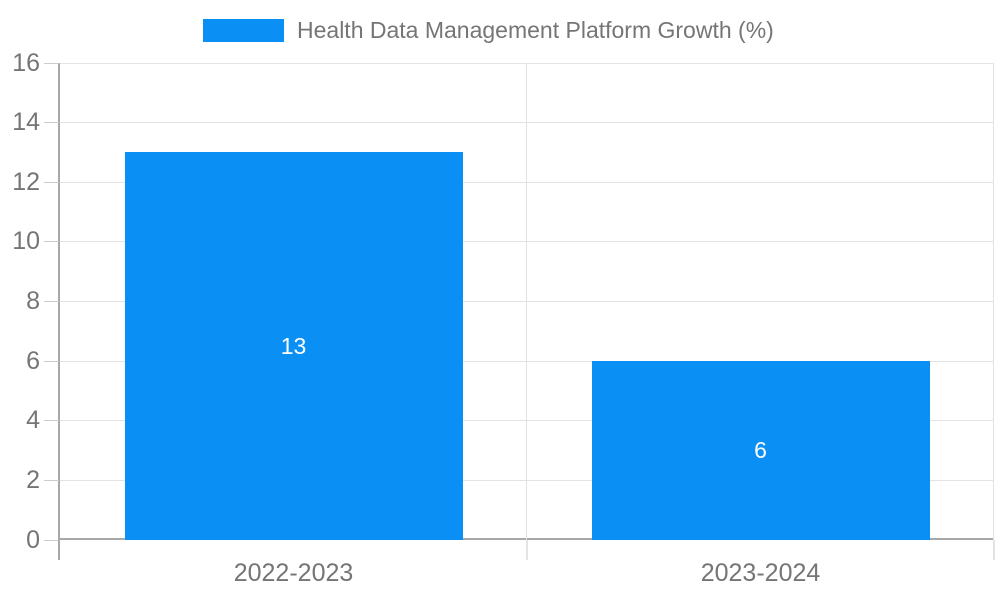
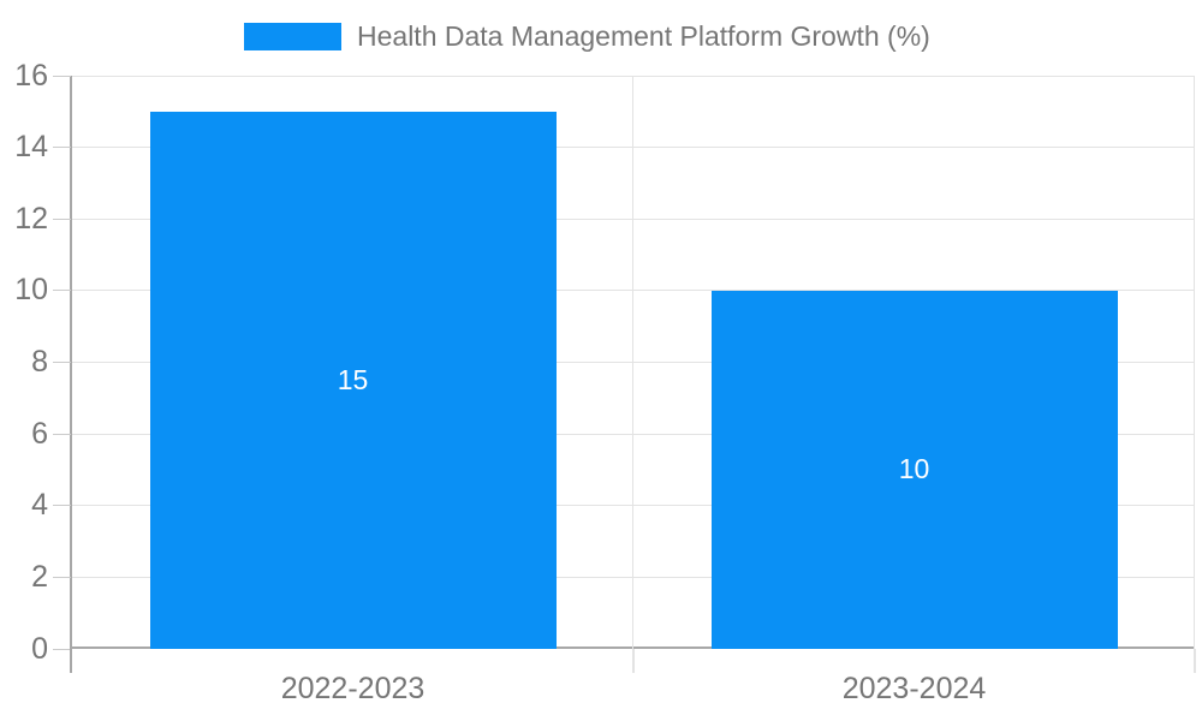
2022-2023: 13 -> 15
2023-2024: 6 -> 10
